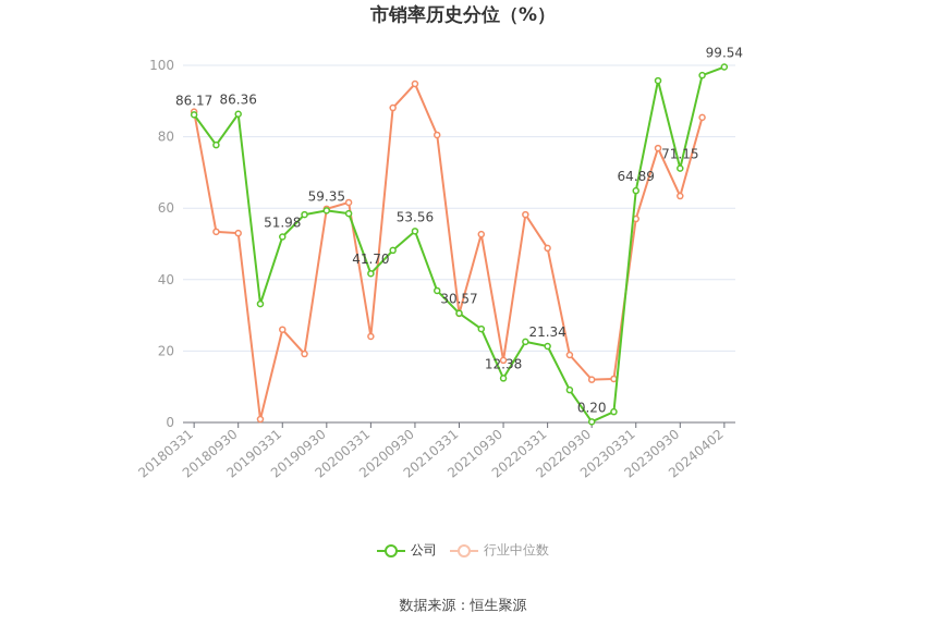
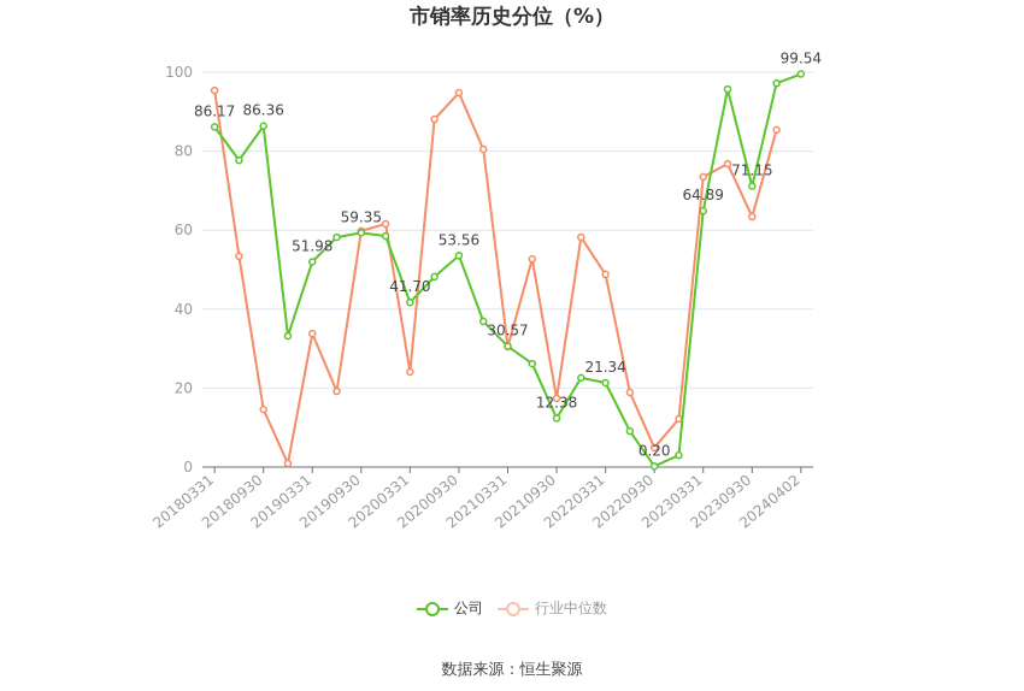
行业中位数/20180331: 87 -> 95
行业中位数/20180930: 53 -> 15
行业中位数/20190331: 26 -> 34
行业中位数/20220930: 12 -> 5
行业中位数/20230331: 57 -> 74
